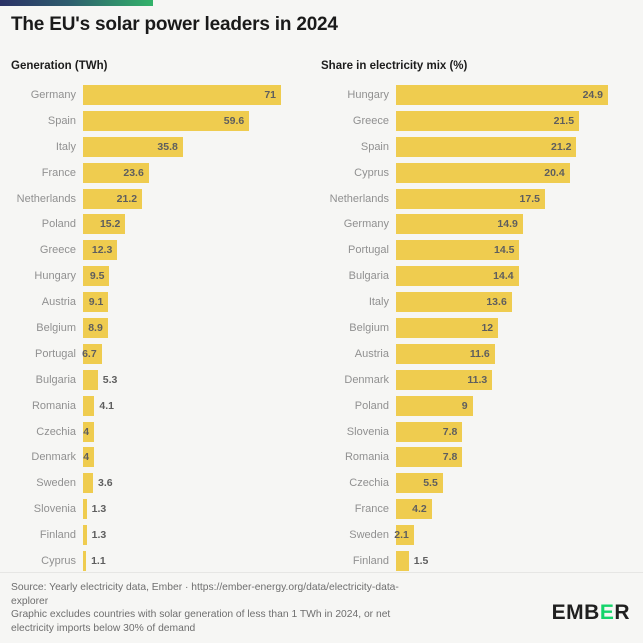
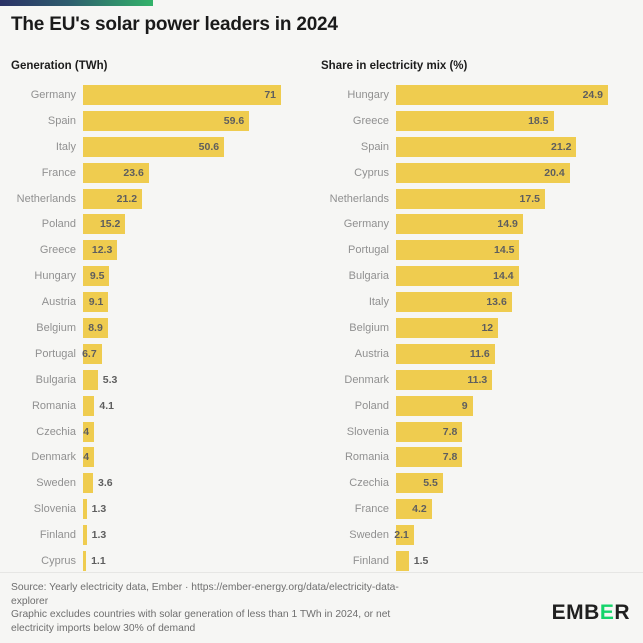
Generation (TWh)/Italy: 35.8 -> 50.6
Share in electricity mix (%)/Greece: 21.5 -> 18.5
